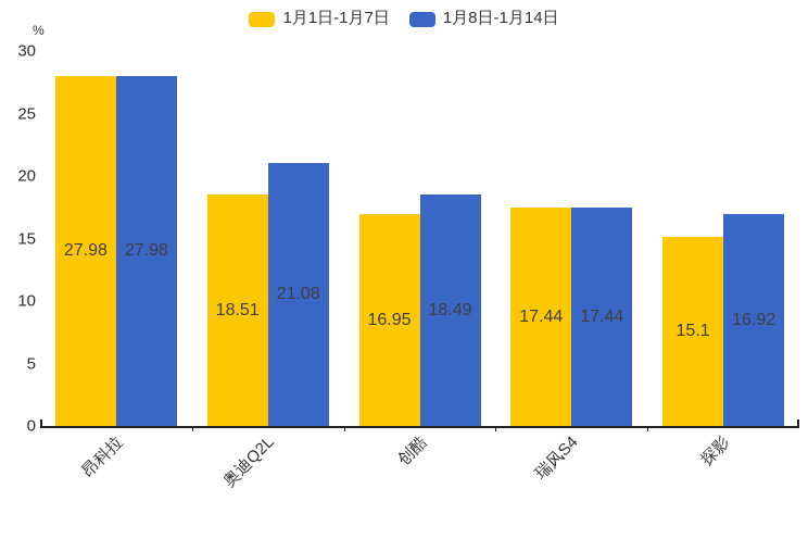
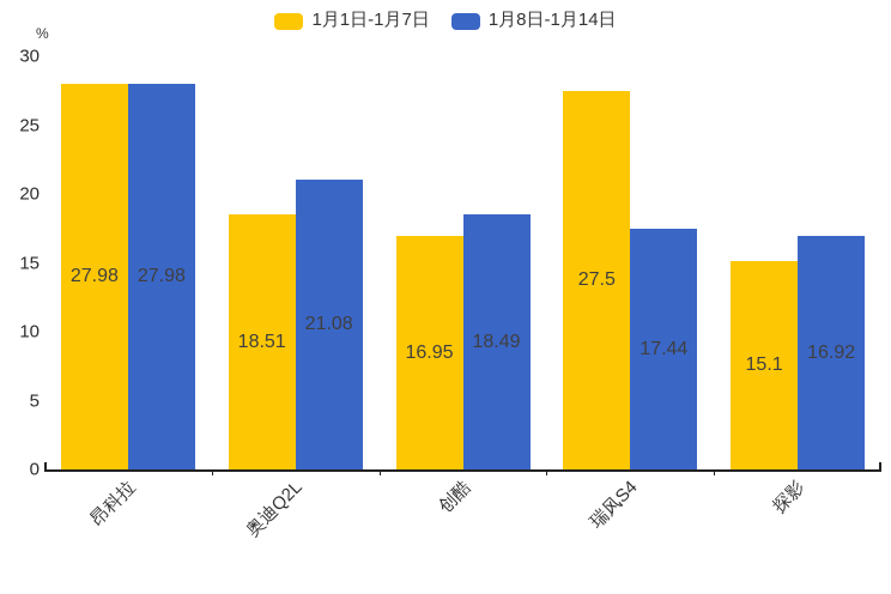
1月1日-1月7日/瑞风S4: 17.44 -> 27.5
